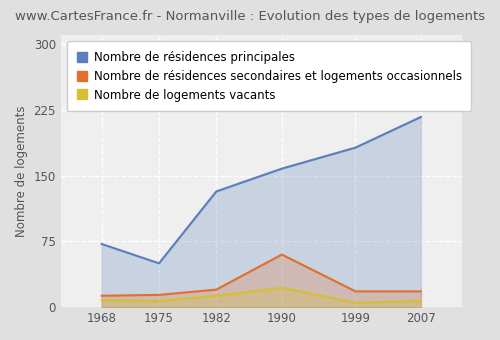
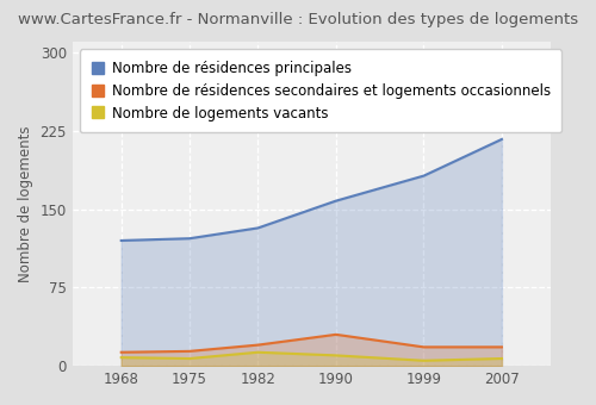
Nombre de résidences principales/1968: 72 -> 120
Nombre de résidences principales/1975: 50 -> 122
Nombre de résidences secondaires et logements occasionnels/1990: 60 -> 30
Nombre de logements vacants/1990: 22 -> 10
